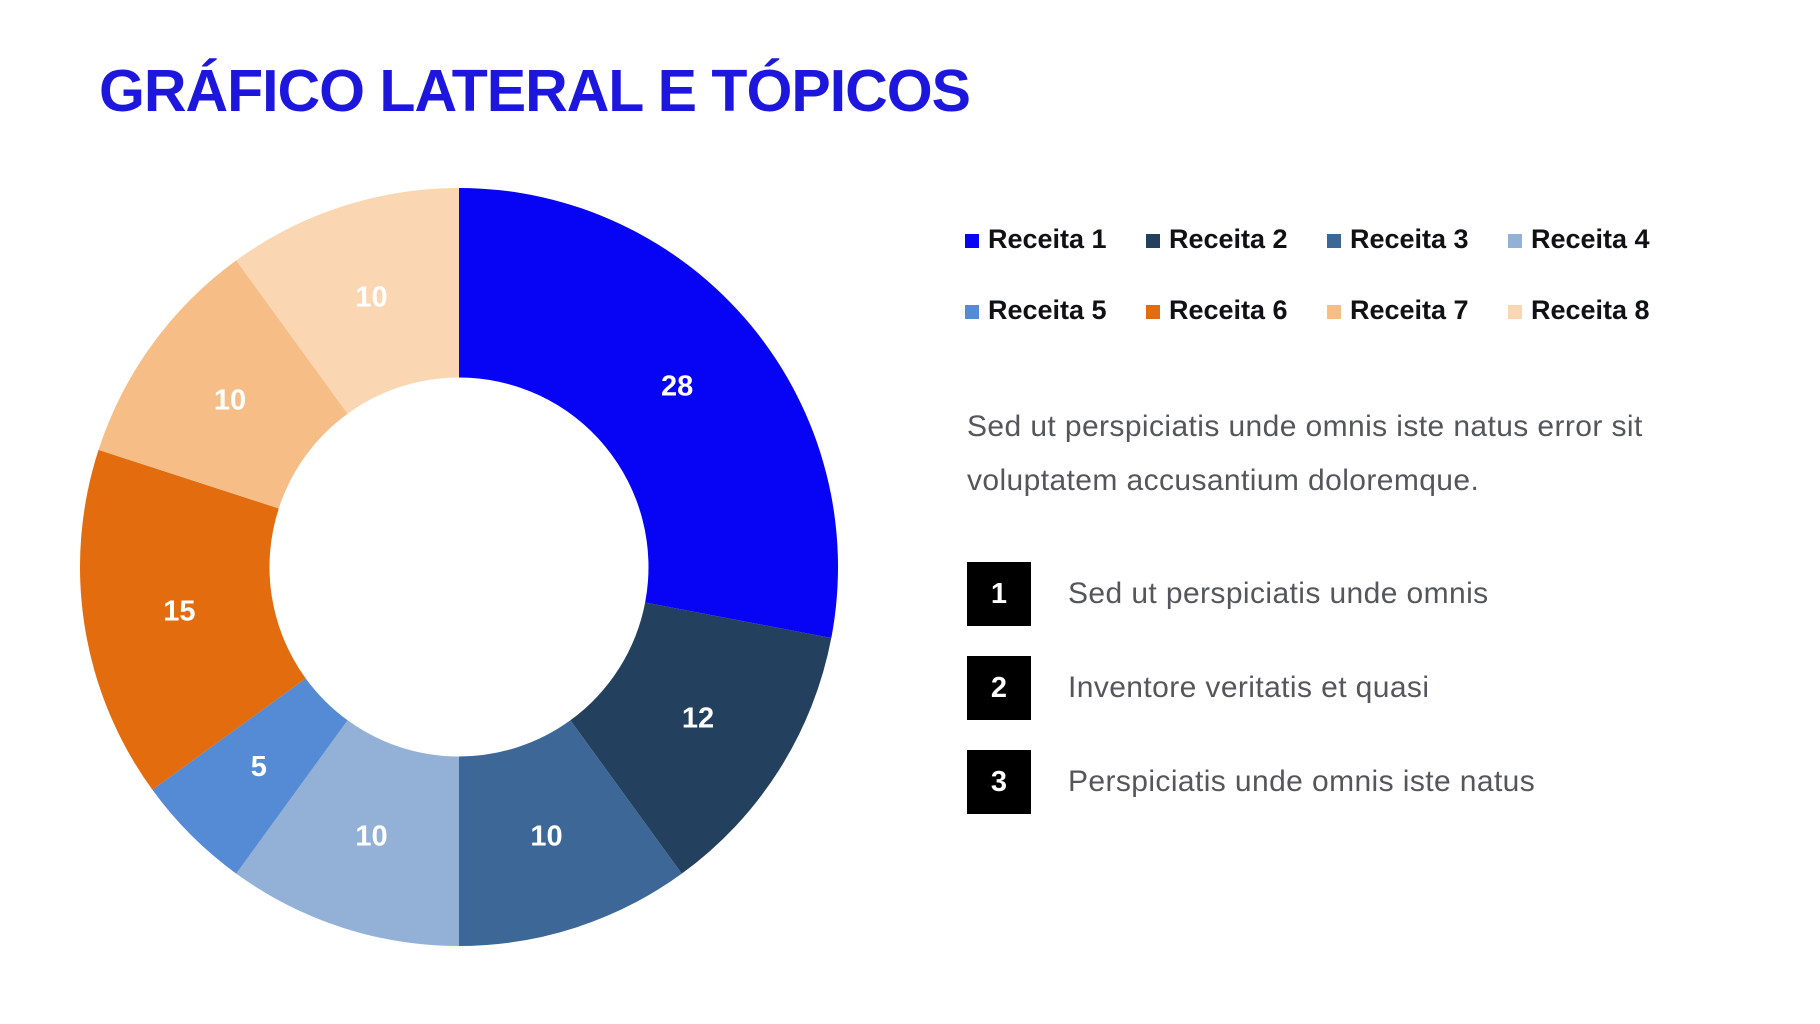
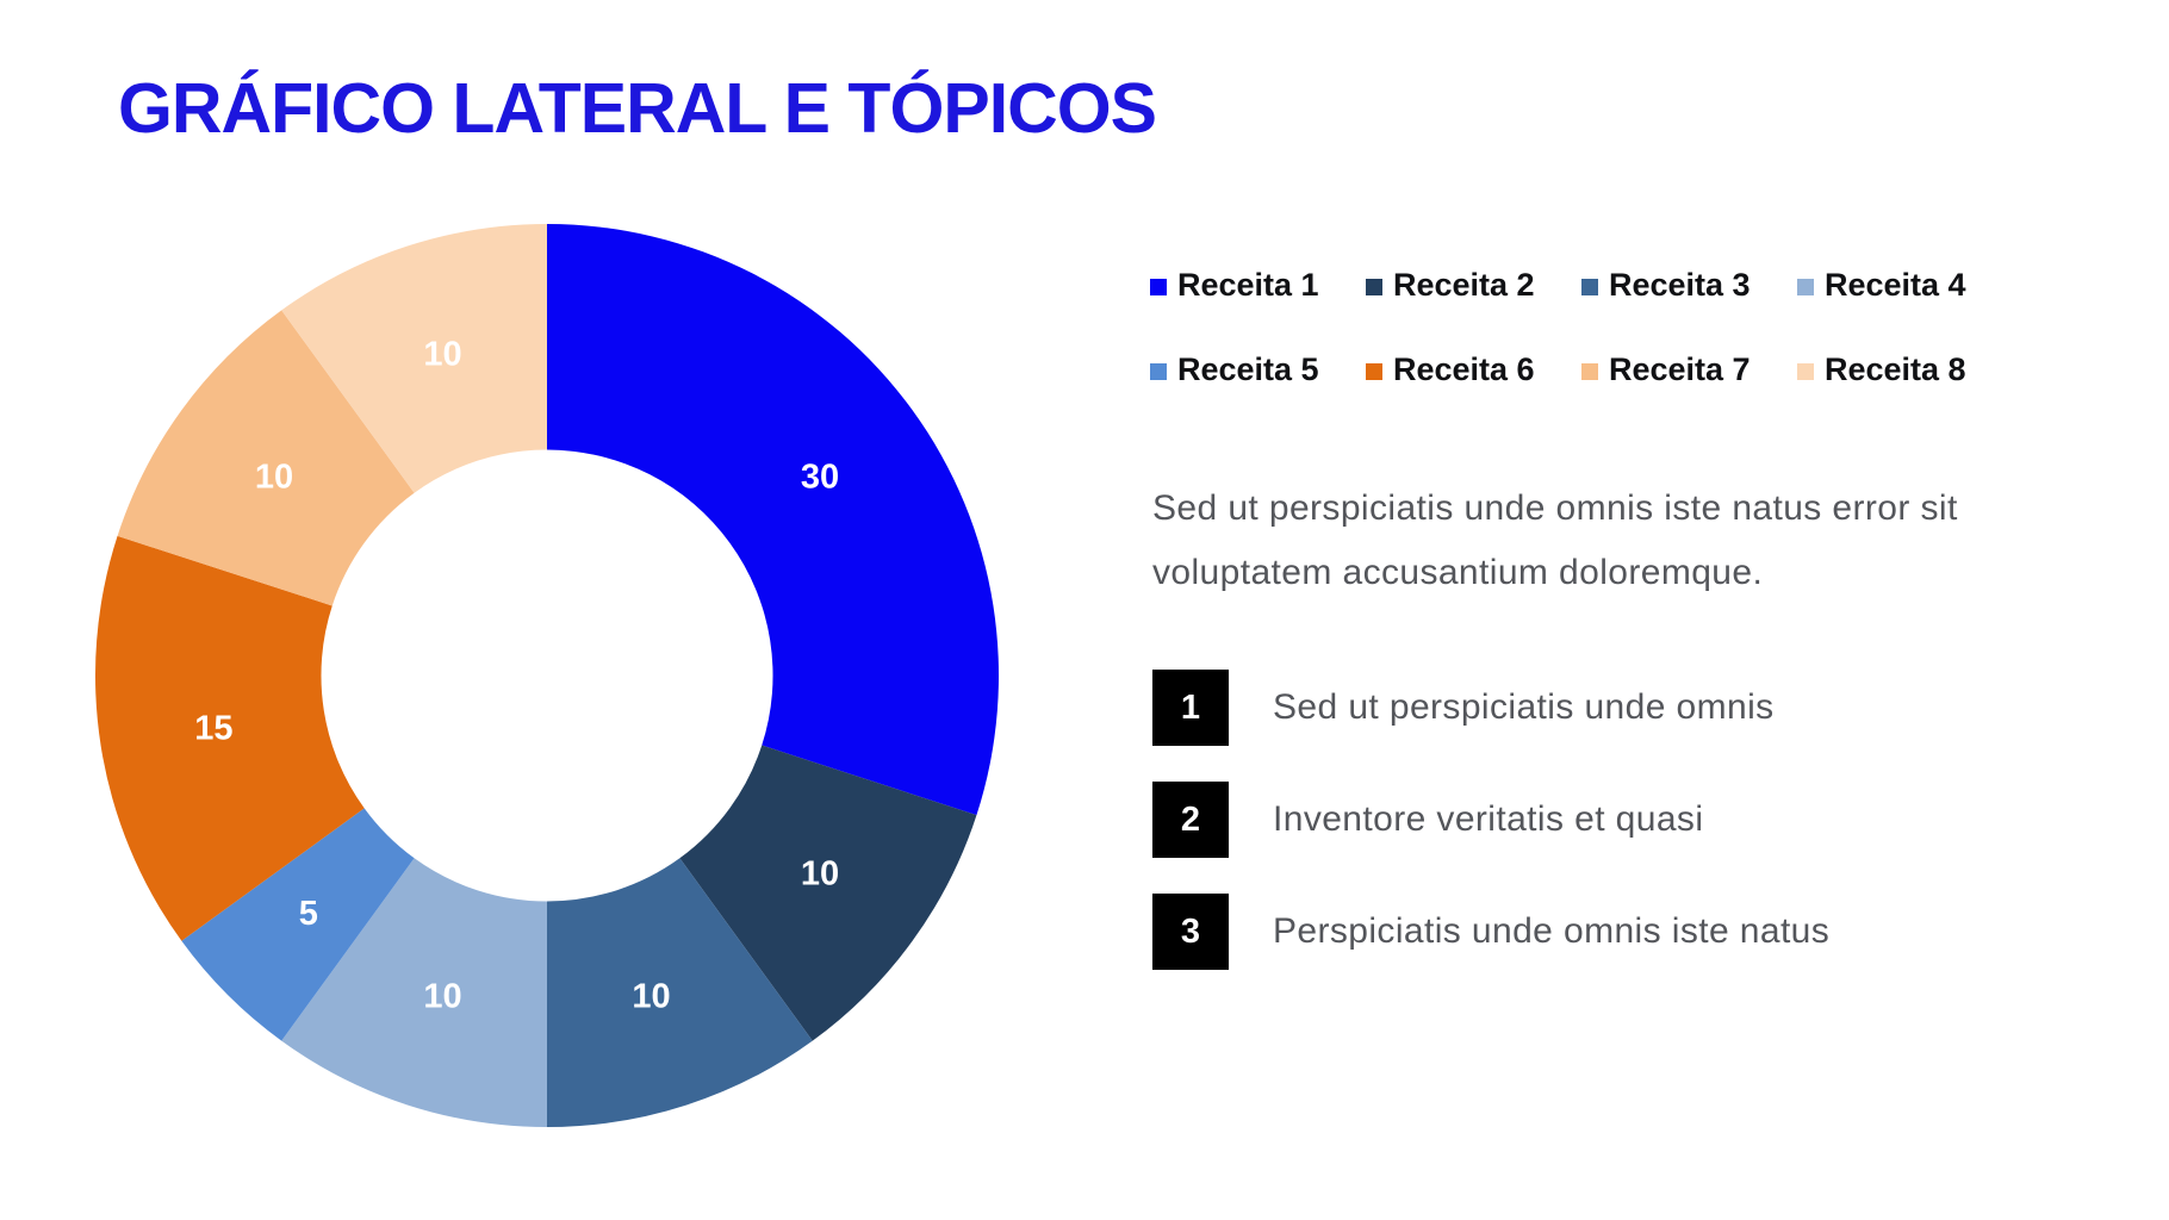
Receita 1: 28 -> 30
Receita 2: 12 -> 10
